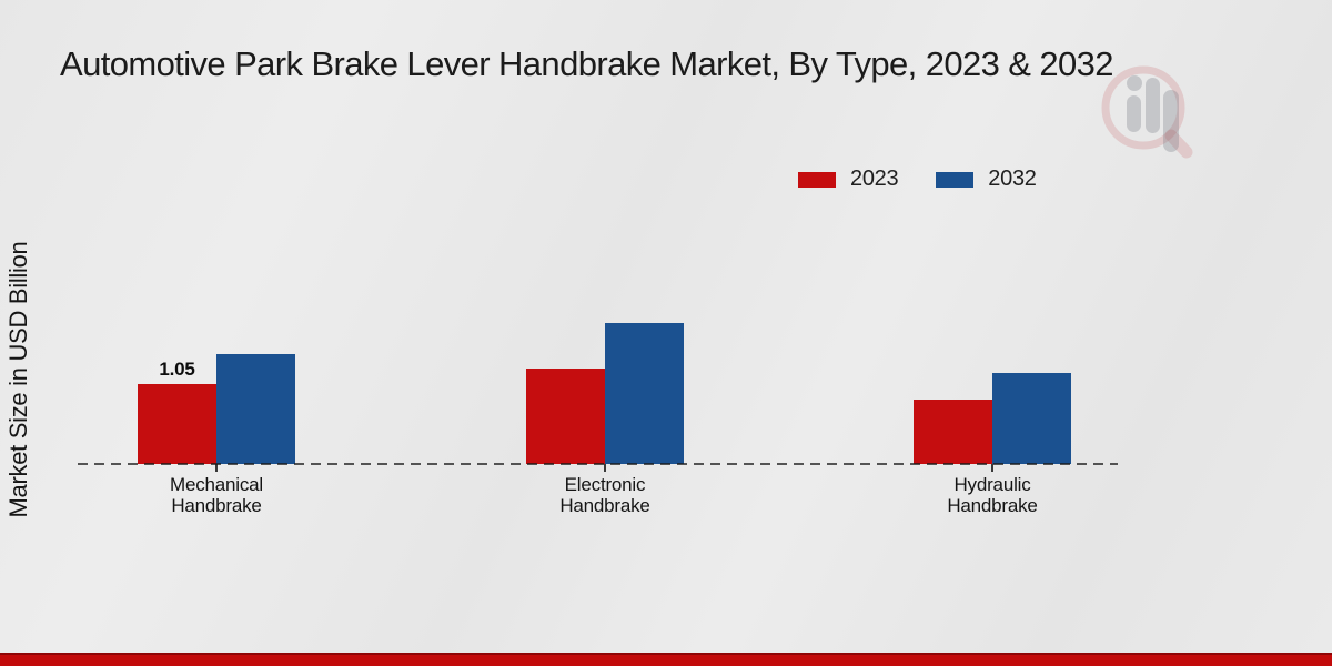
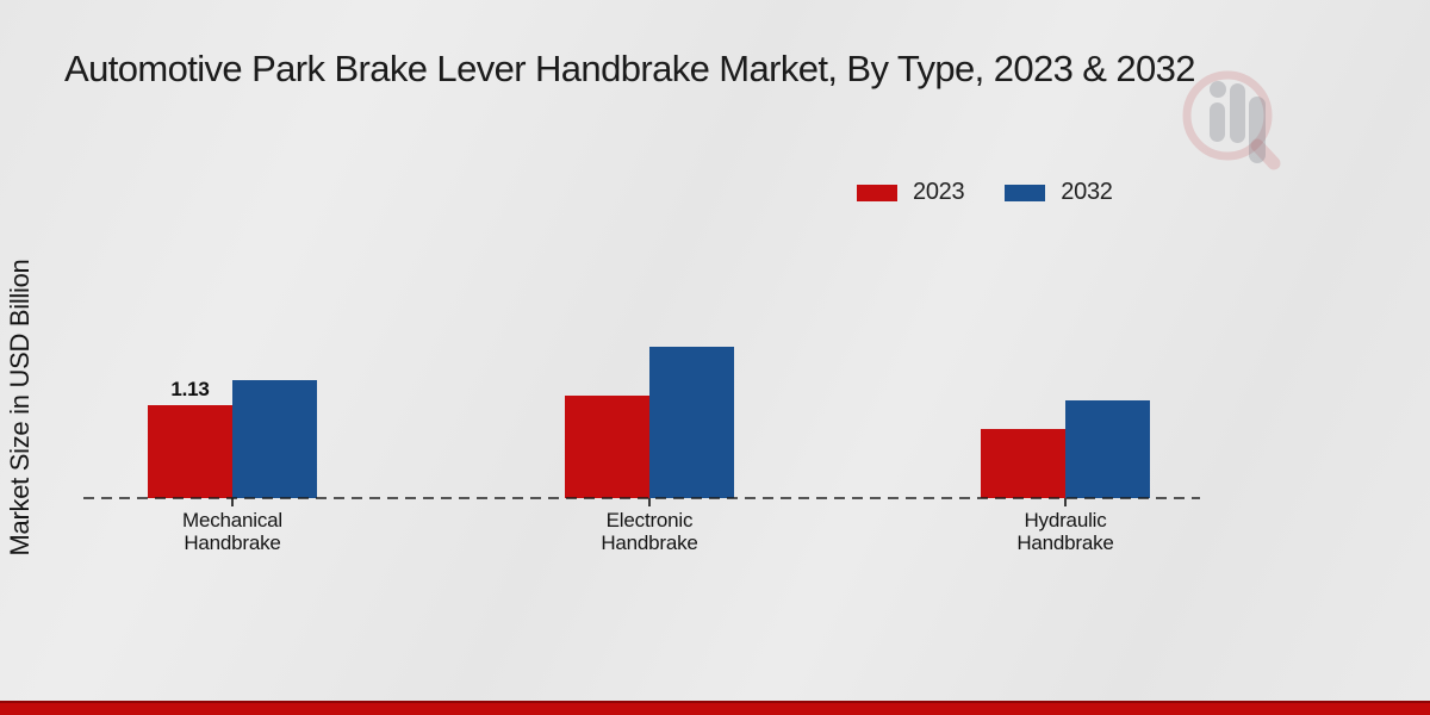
2023/Mechanical Handbrake: 1.05 -> 1.13
